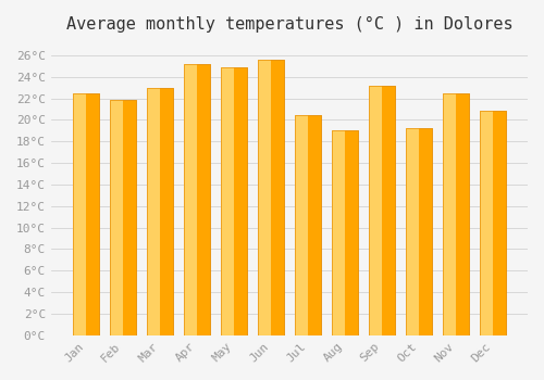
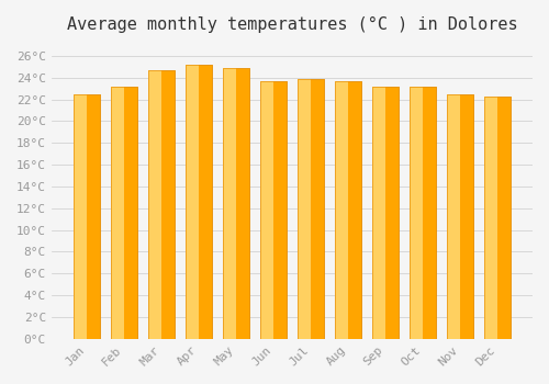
Feb: 21.8°C -> 23.2°C
Mar: 23.0°C -> 24.7°C
Jun: 25.6°C -> 23.7°C
Jul: 20.4°C -> 23.9°C
Aug: 19.0°C -> 23.7°C
Oct: 19.2°C -> 23.2°C
Dec: 20.8°C -> 22.3°C
